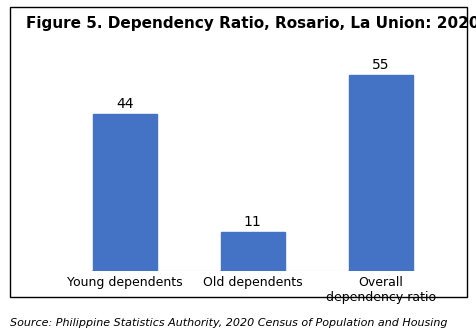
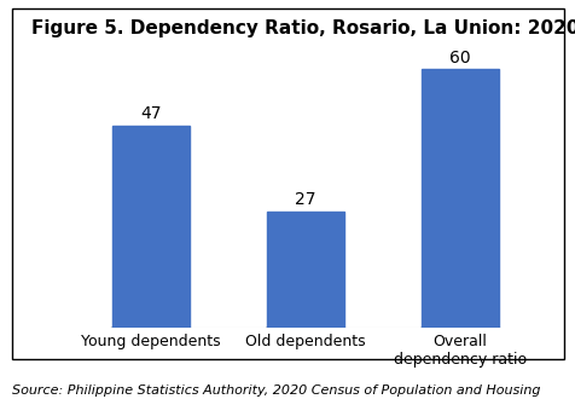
Young dependents: 44 -> 47
Old dependents: 11 -> 27
Overall dependency ratio: 55 -> 60
